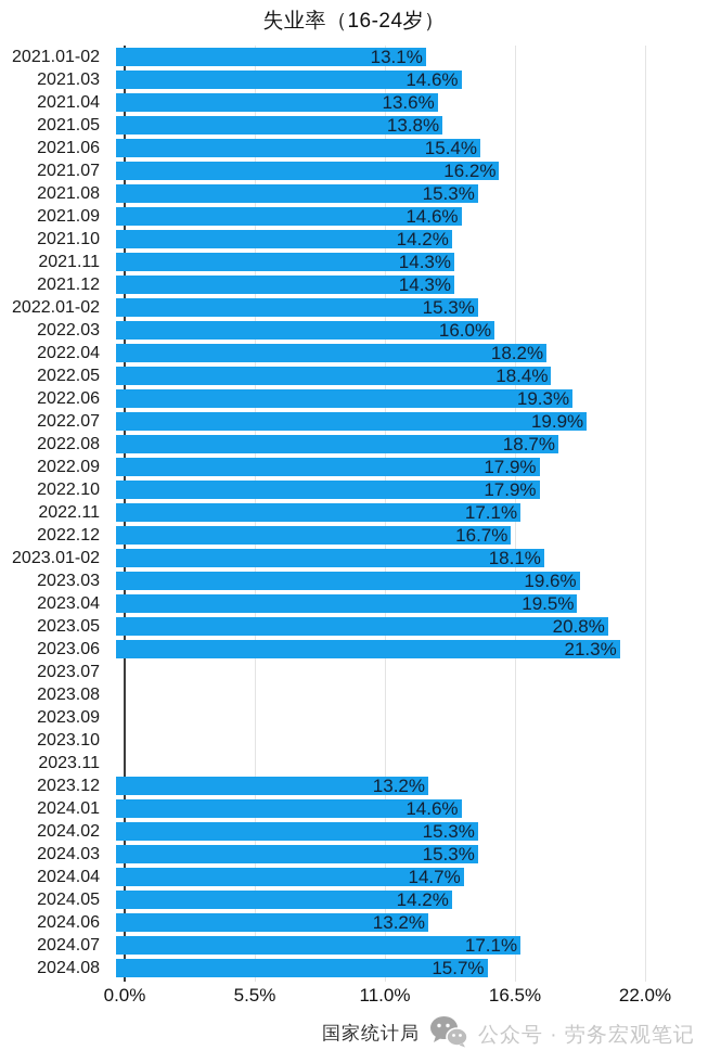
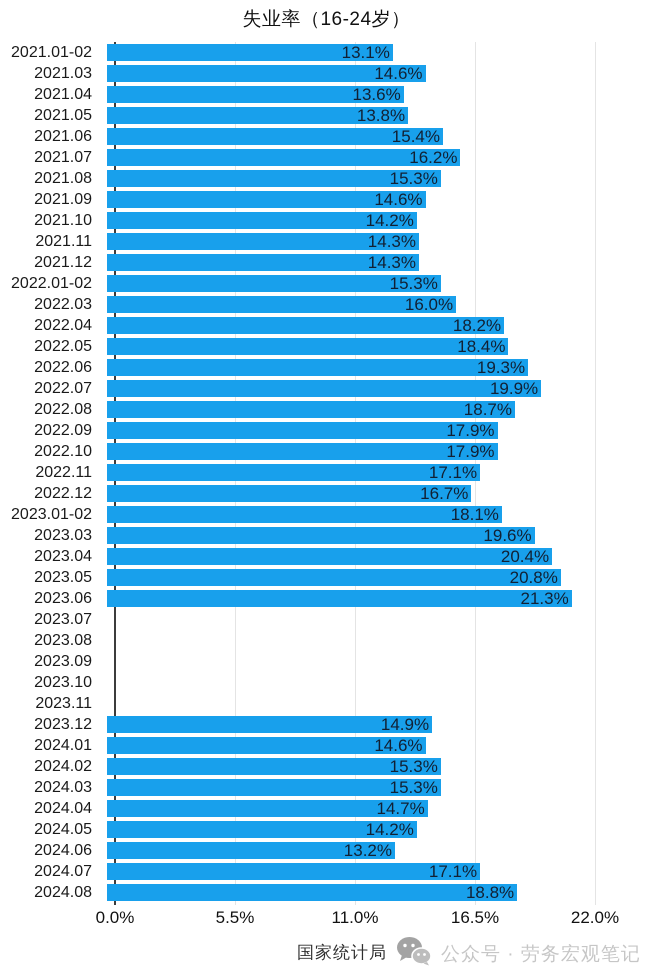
2023.04: 19.5% -> 20.4%
2023.12: 13.2% -> 14.9%
2024.08: 15.7% -> 18.8%
